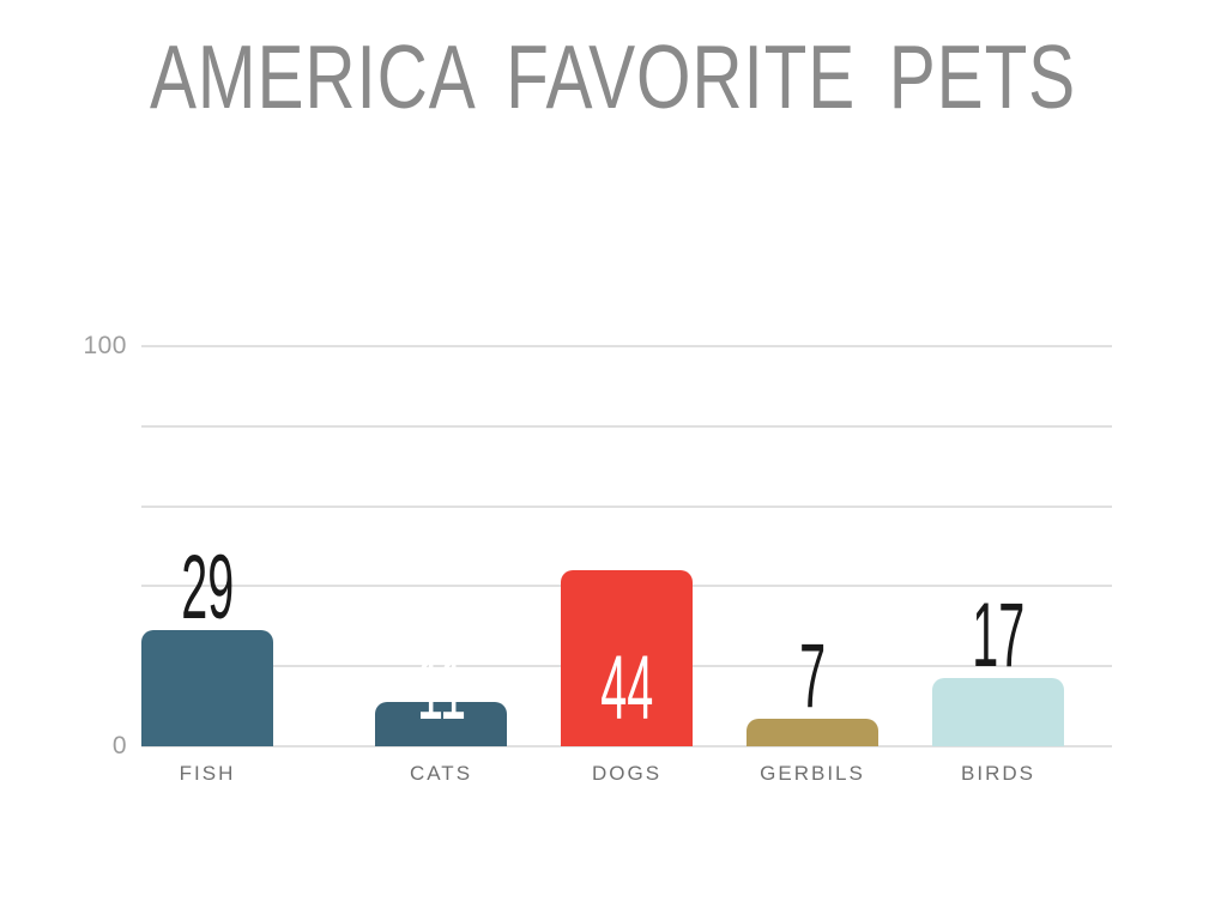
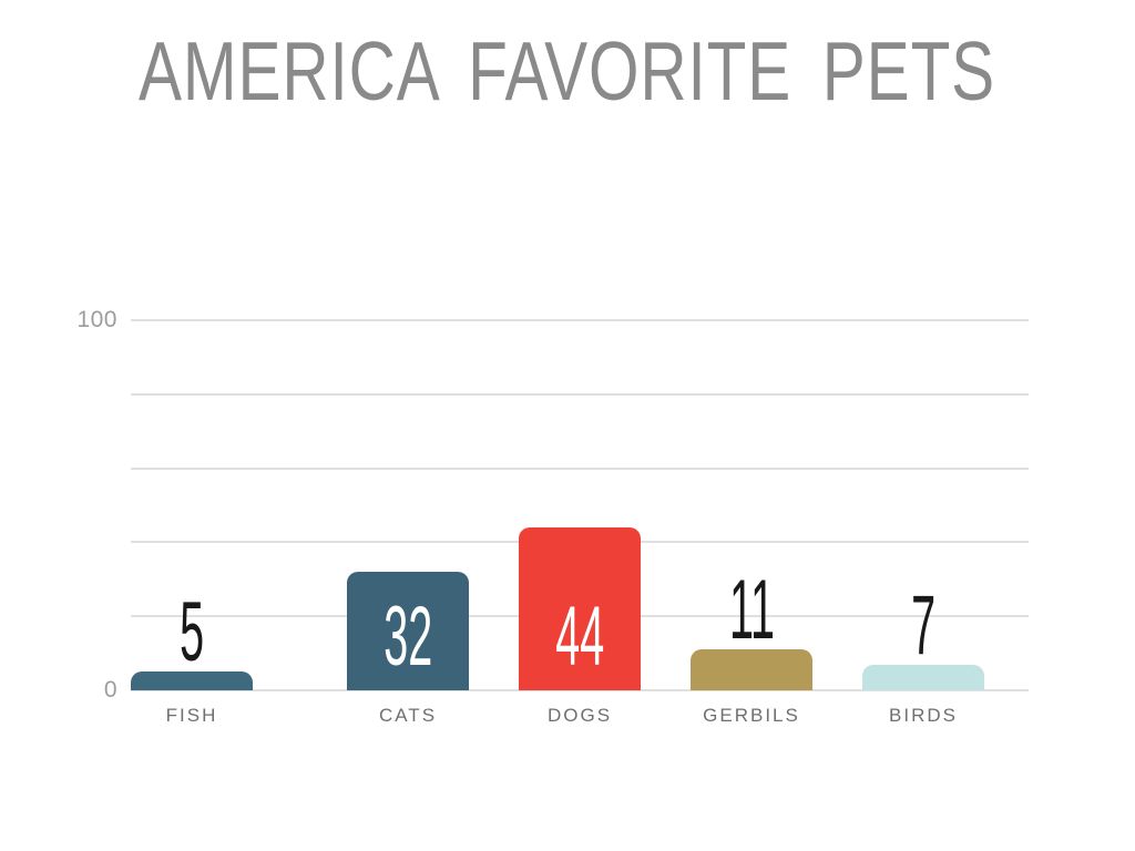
CATS: 11 -> 32
GERBILS: 7 -> 11
BIRDS: 17 -> 7
FISH: 29 -> 5
